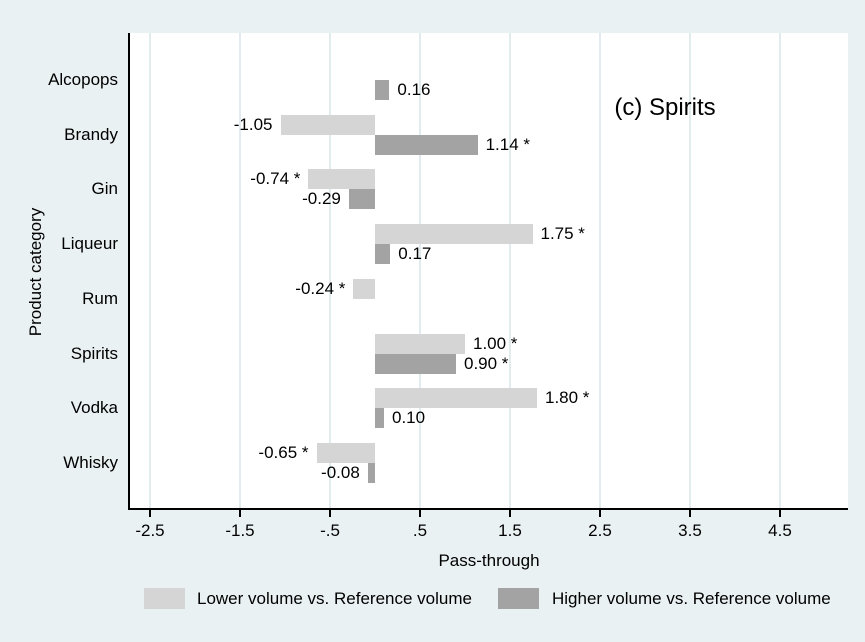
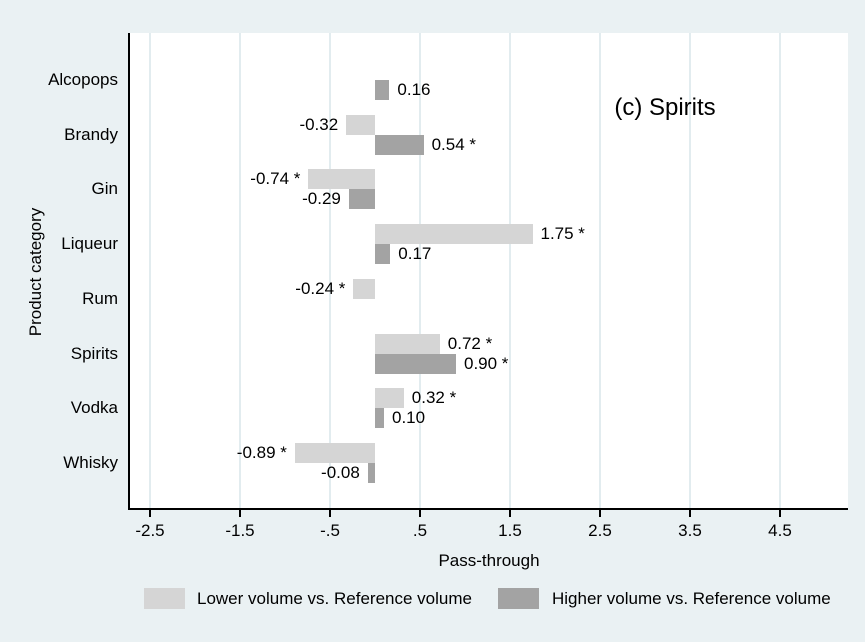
Lower volume vs. Reference volume/Brandy: -1.05 -> -0.32
Higher volume vs. Reference volume/Brandy: 1.14 -> 0.54
Lower volume vs. Reference volume/Spirits: 1.00 -> 0.72
Lower volume vs. Reference volume/Vodka: 1.80 -> 0.32
Lower volume vs. Reference volume/Whisky: -0.65 -> -0.89
